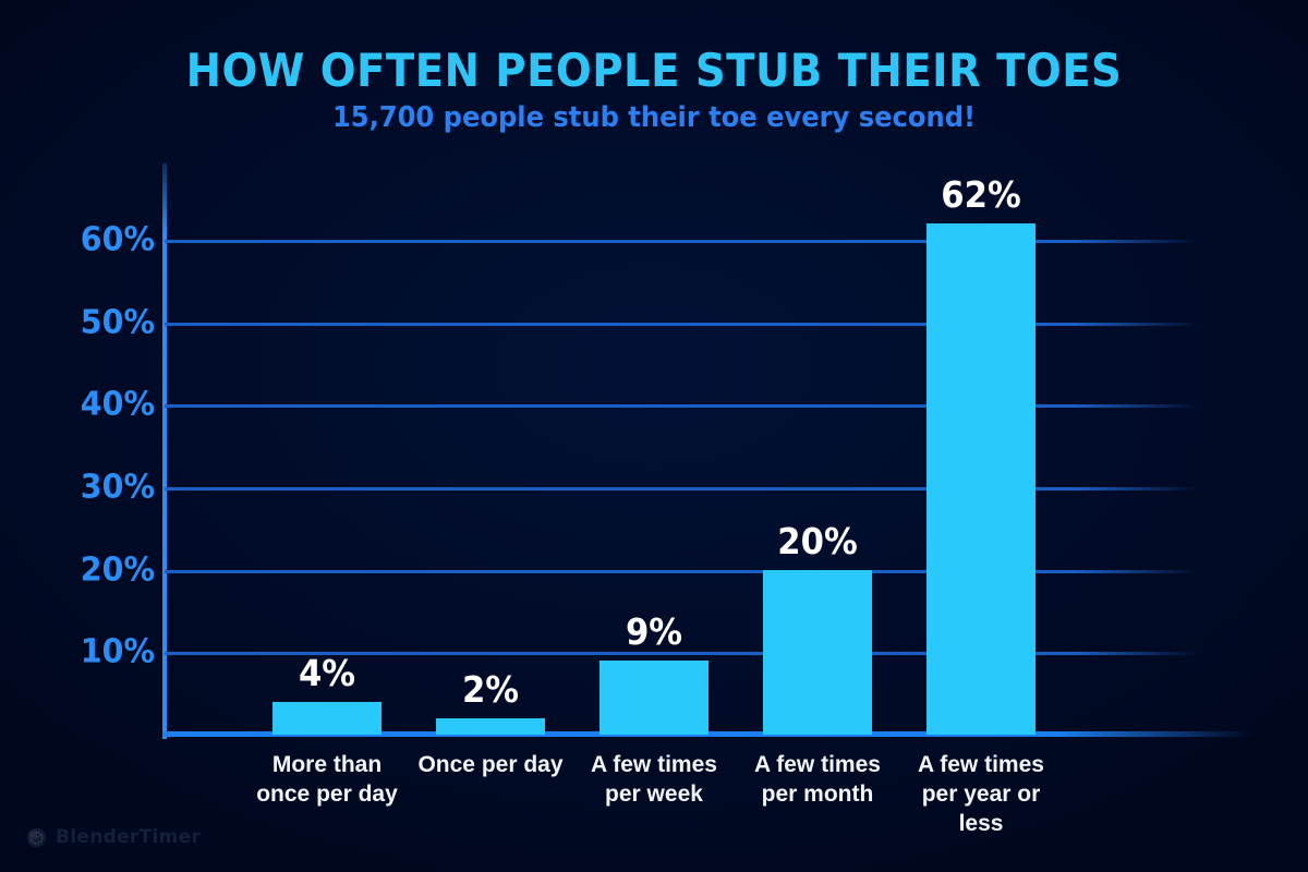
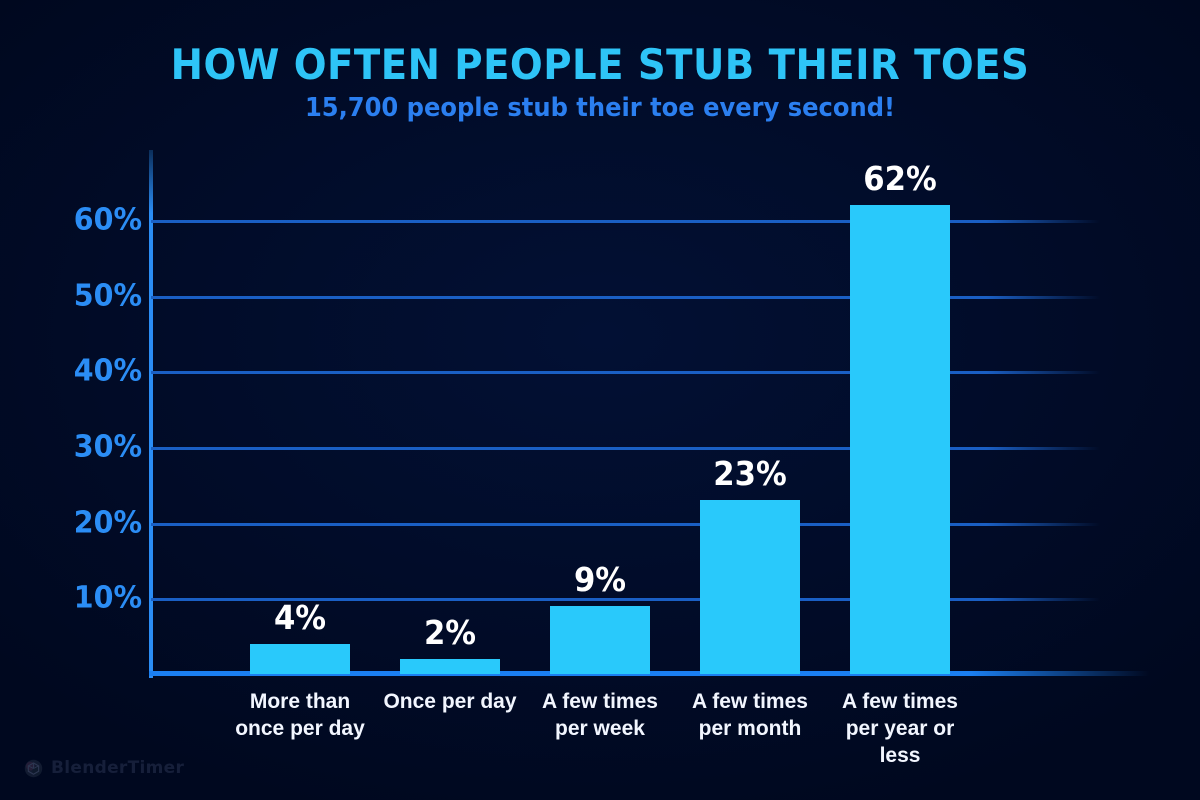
A few times per month: 20% -> 23%
